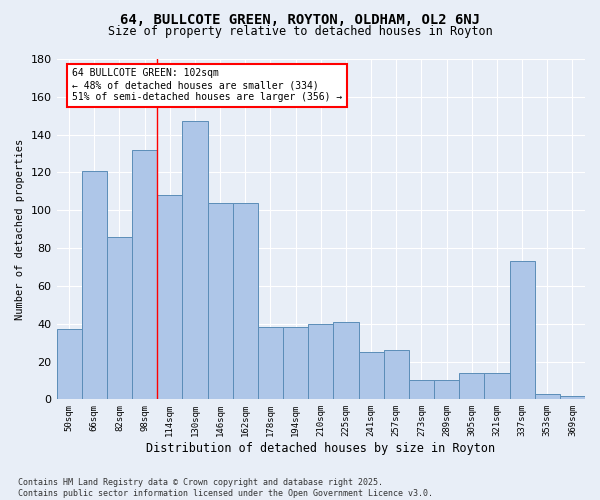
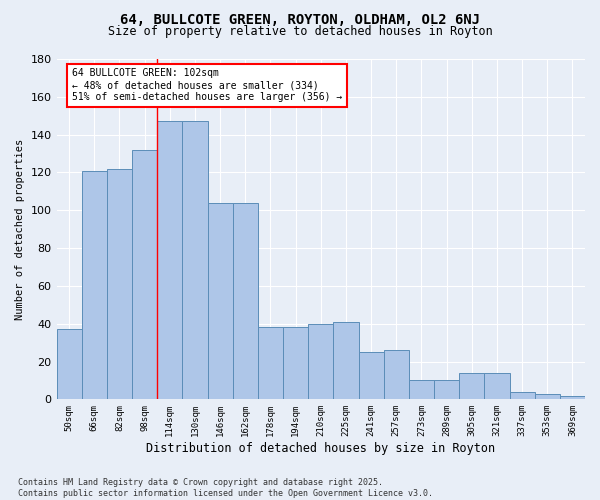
82sqm: 86 -> 122
114sqm: 108 -> 147
337sqm: 73 -> 4
